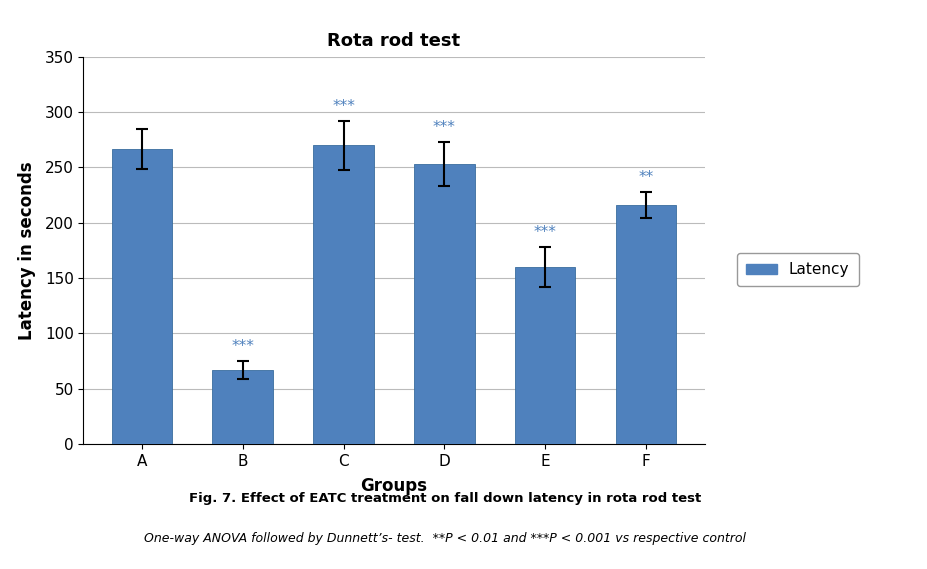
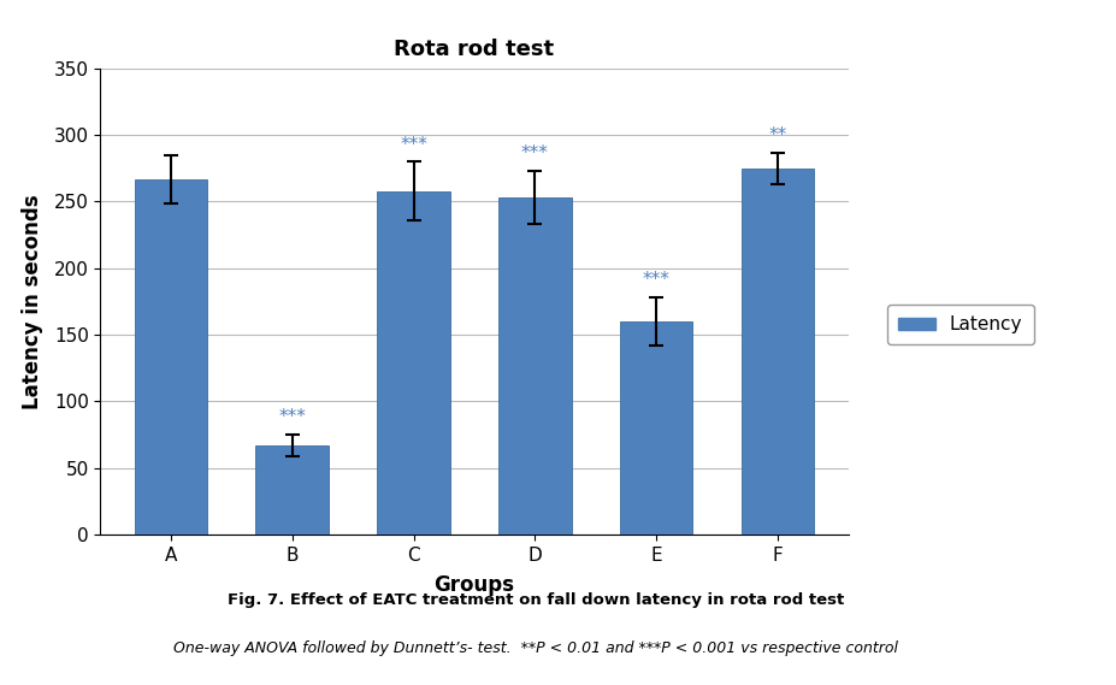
C: 270 -> 258
F: 216 -> 275
